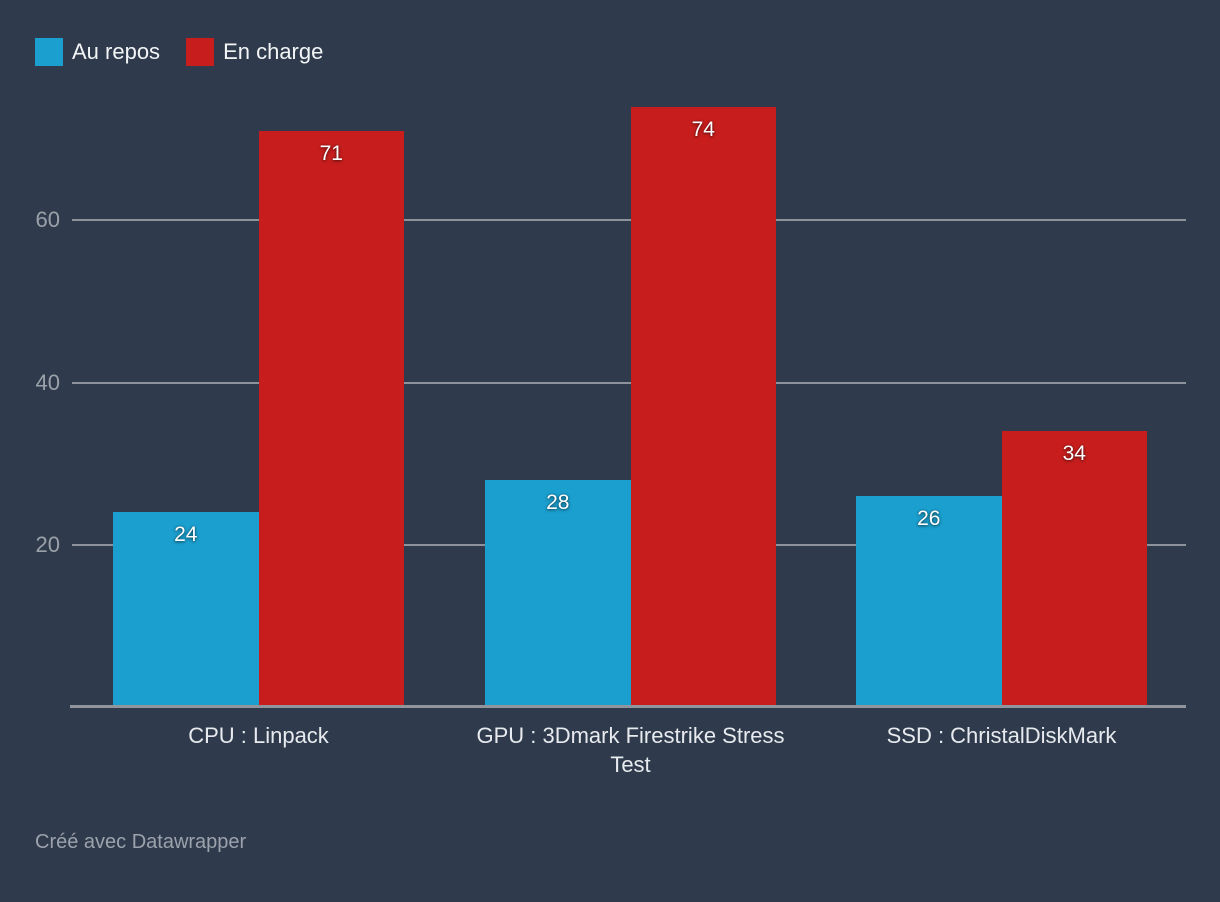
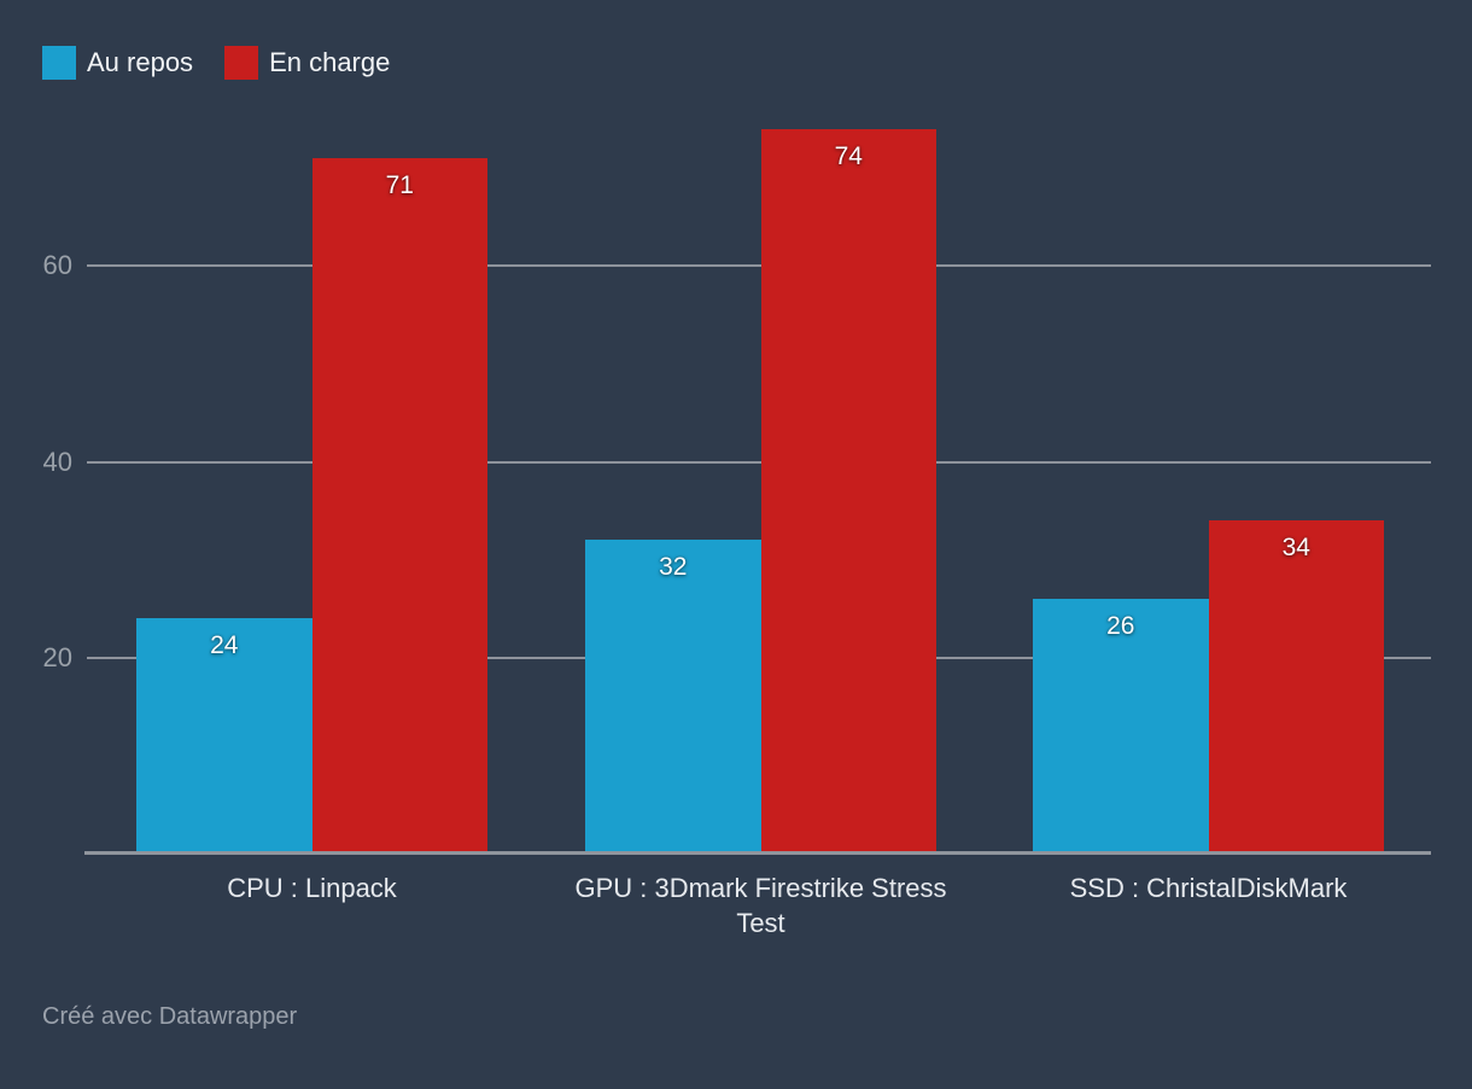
Au repos/GPU : 3Dmark Firestrike Stress Test: 28 -> 32
